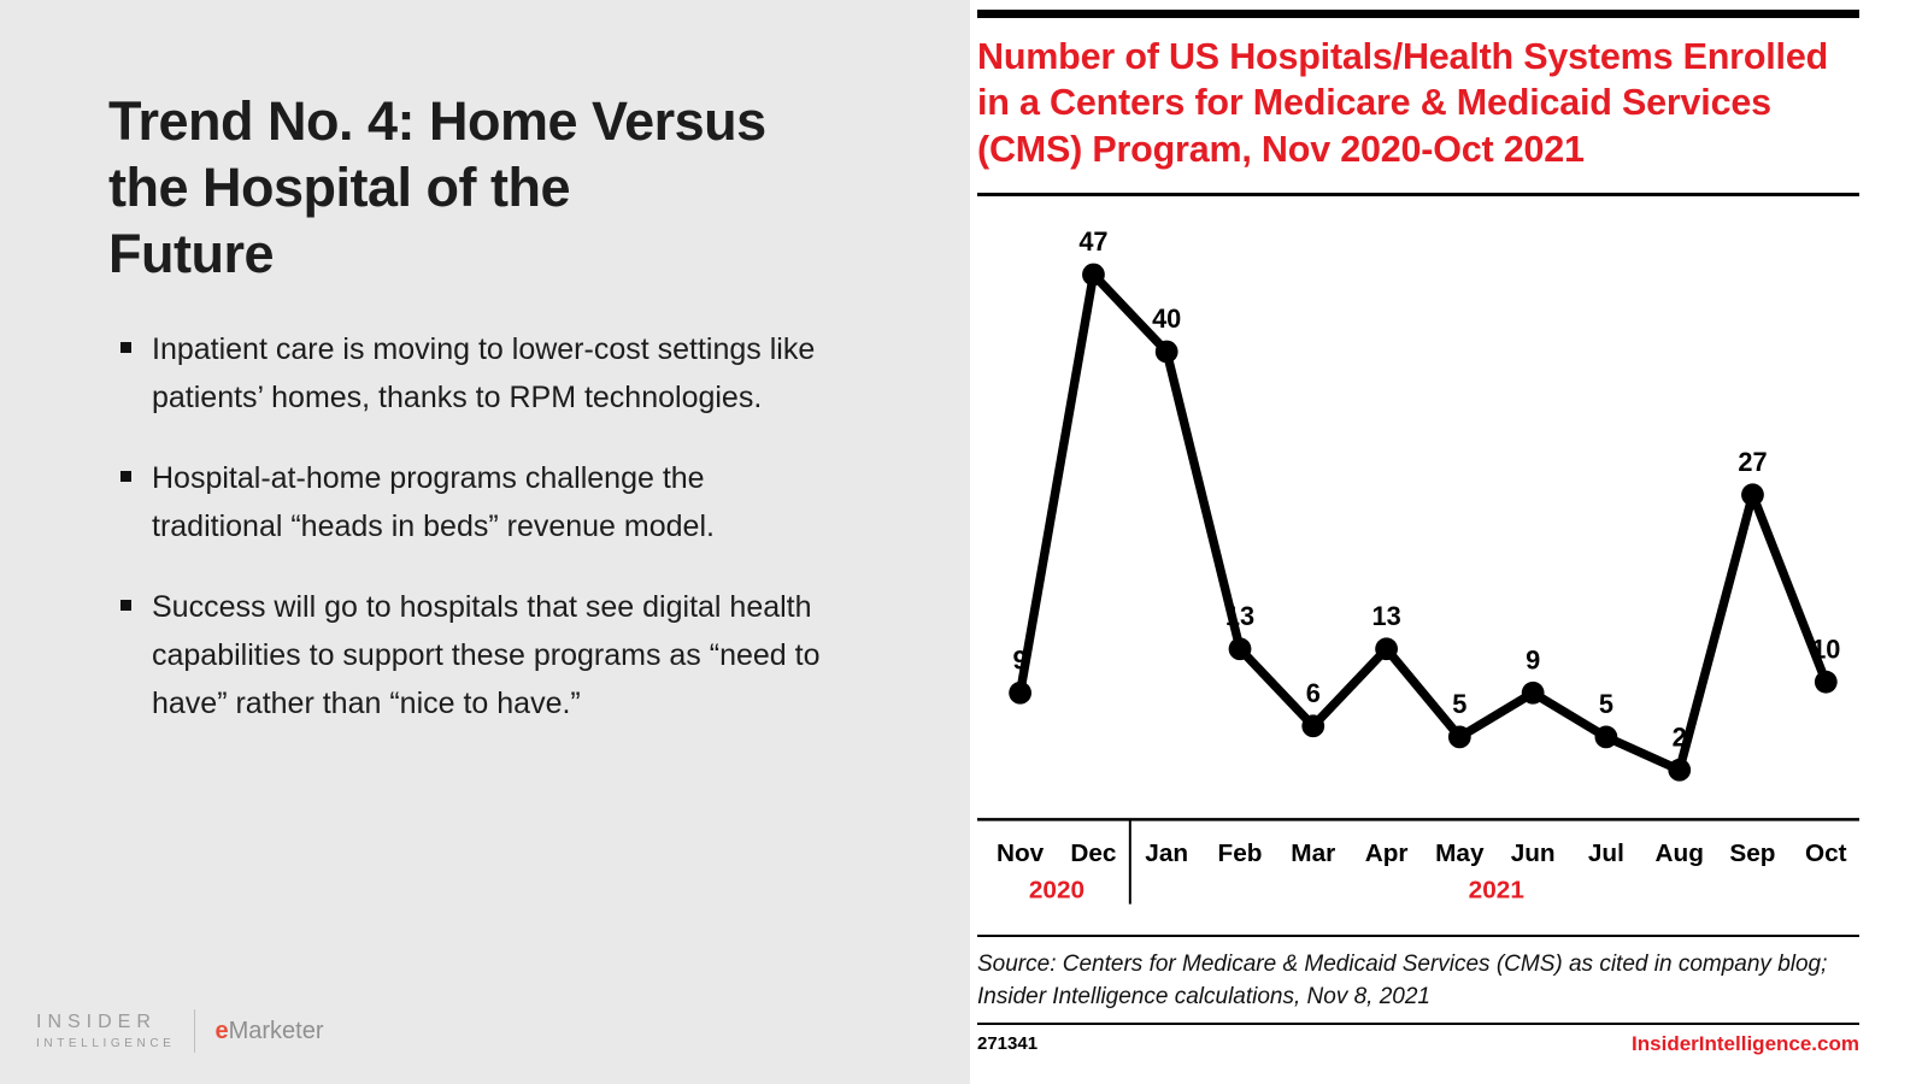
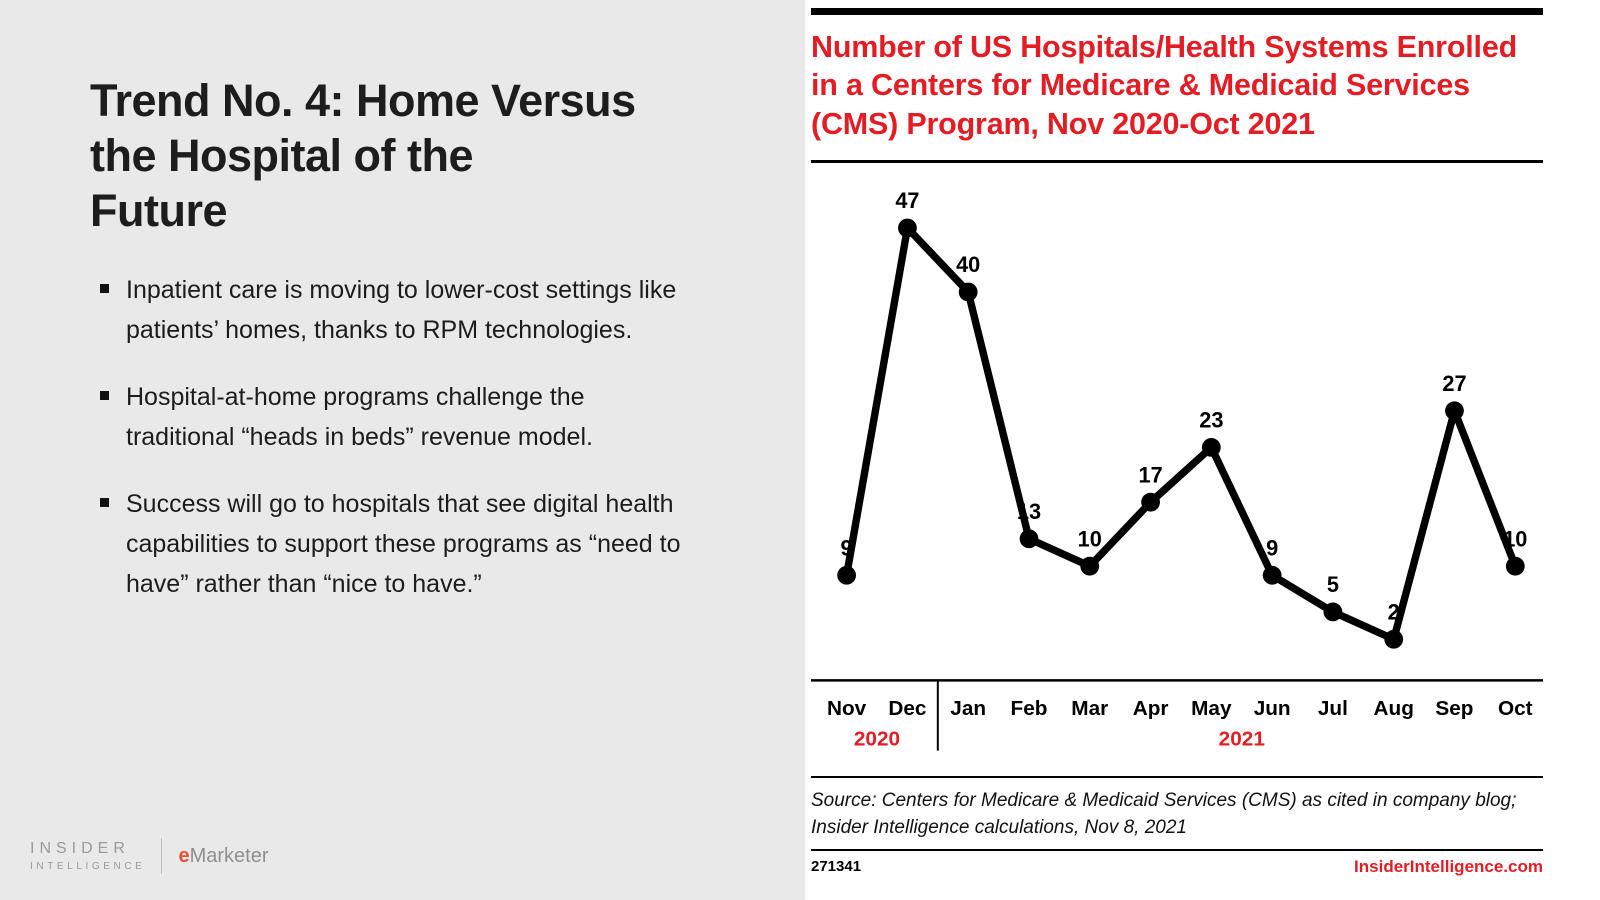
Mar: 6 -> 10
Apr: 13 -> 17
May: 5 -> 23
